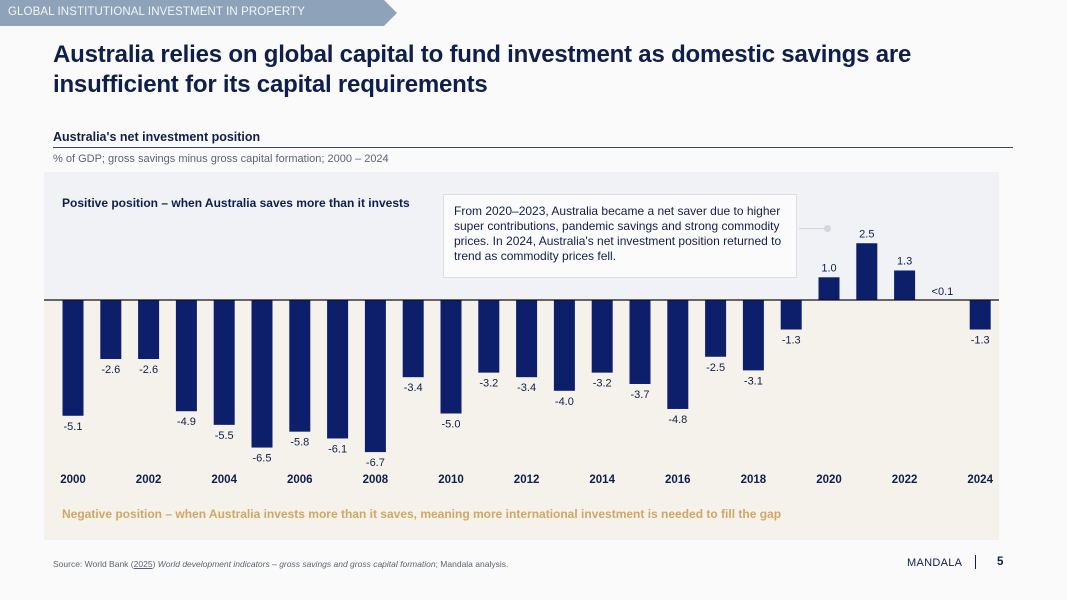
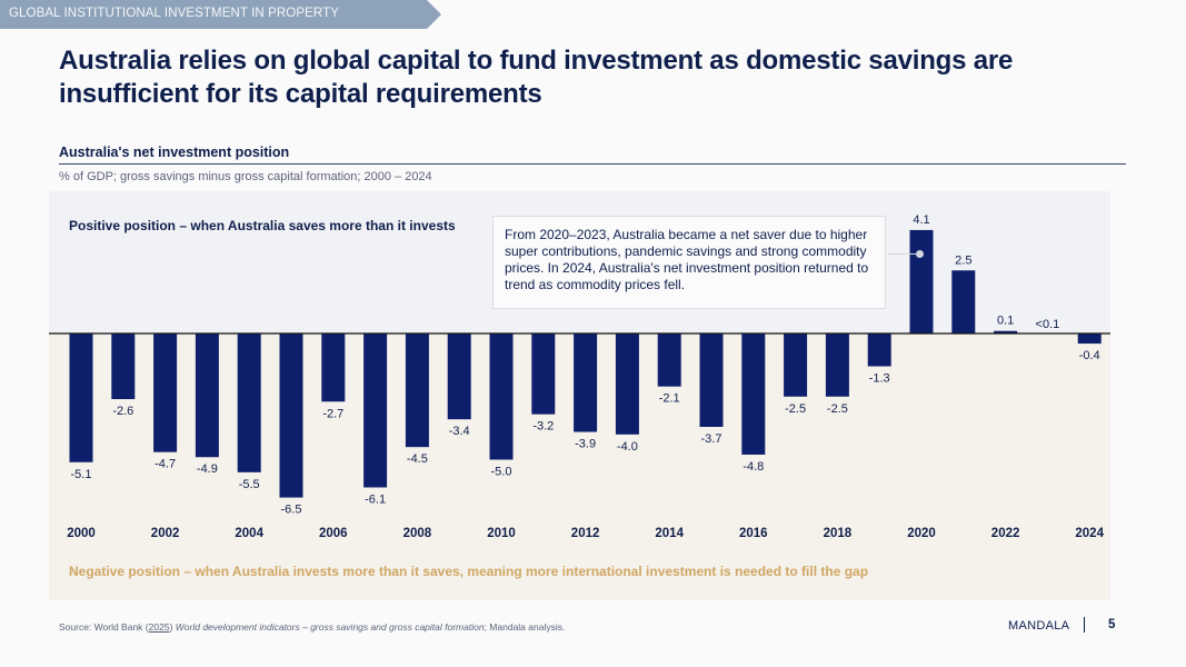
2002: -2.6 -> -4.7
2006: -5.8 -> -2.7
2008: -6.7 -> -4.5
2012: -3.4 -> -3.9
2014: -3.2 -> -2.1
2018: -3.1 -> -2.5
2020: 1.0 -> 4.1
2022: 1.3 -> 0.1
2024: -1.3 -> -0.4
